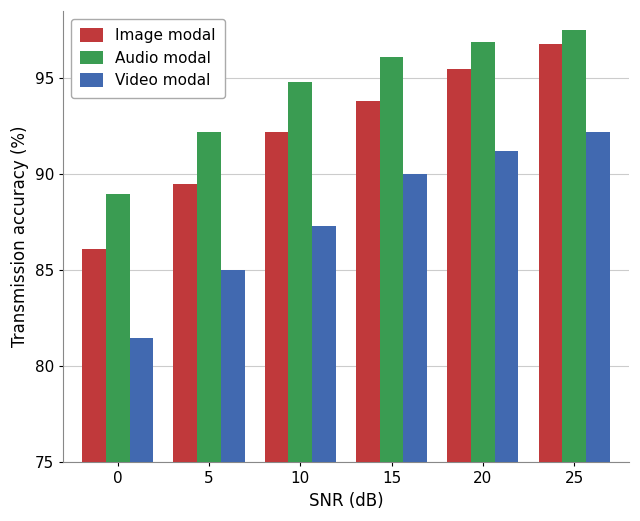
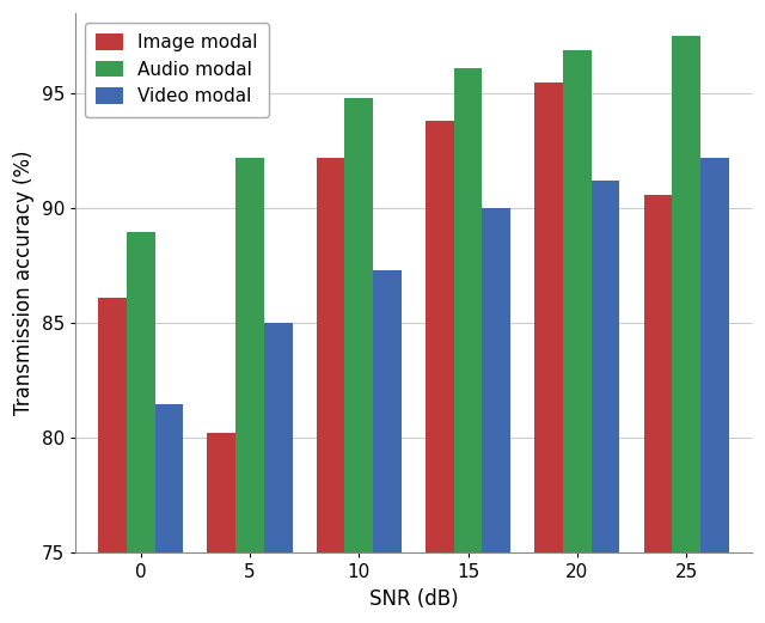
Image modal/5: 89.5 -> 80.2
Image modal/25: 96.8 -> 90.6
